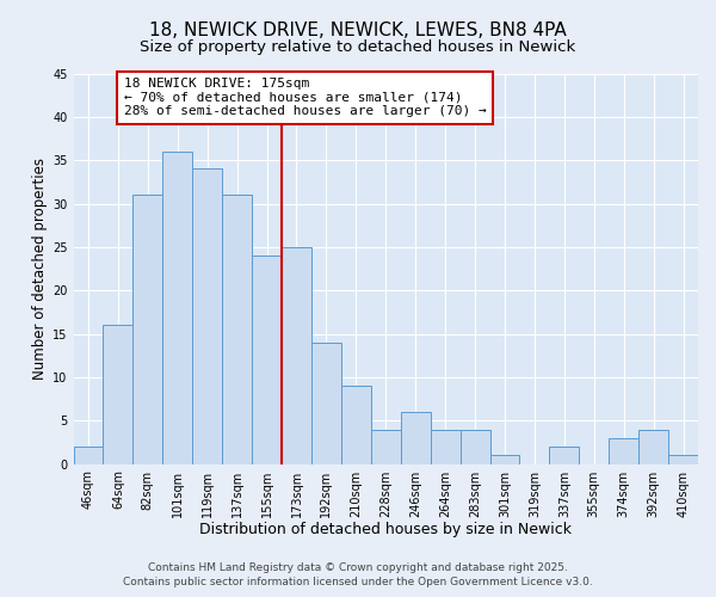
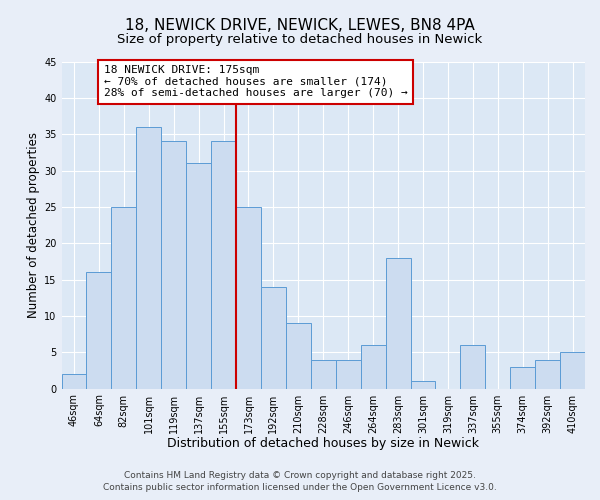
82sqm: 31 -> 25
155sqm: 24 -> 34
246sqm: 6 -> 4
264sqm: 4 -> 6
283sqm: 4 -> 18
337sqm: 2 -> 6
410sqm: 1 -> 5
